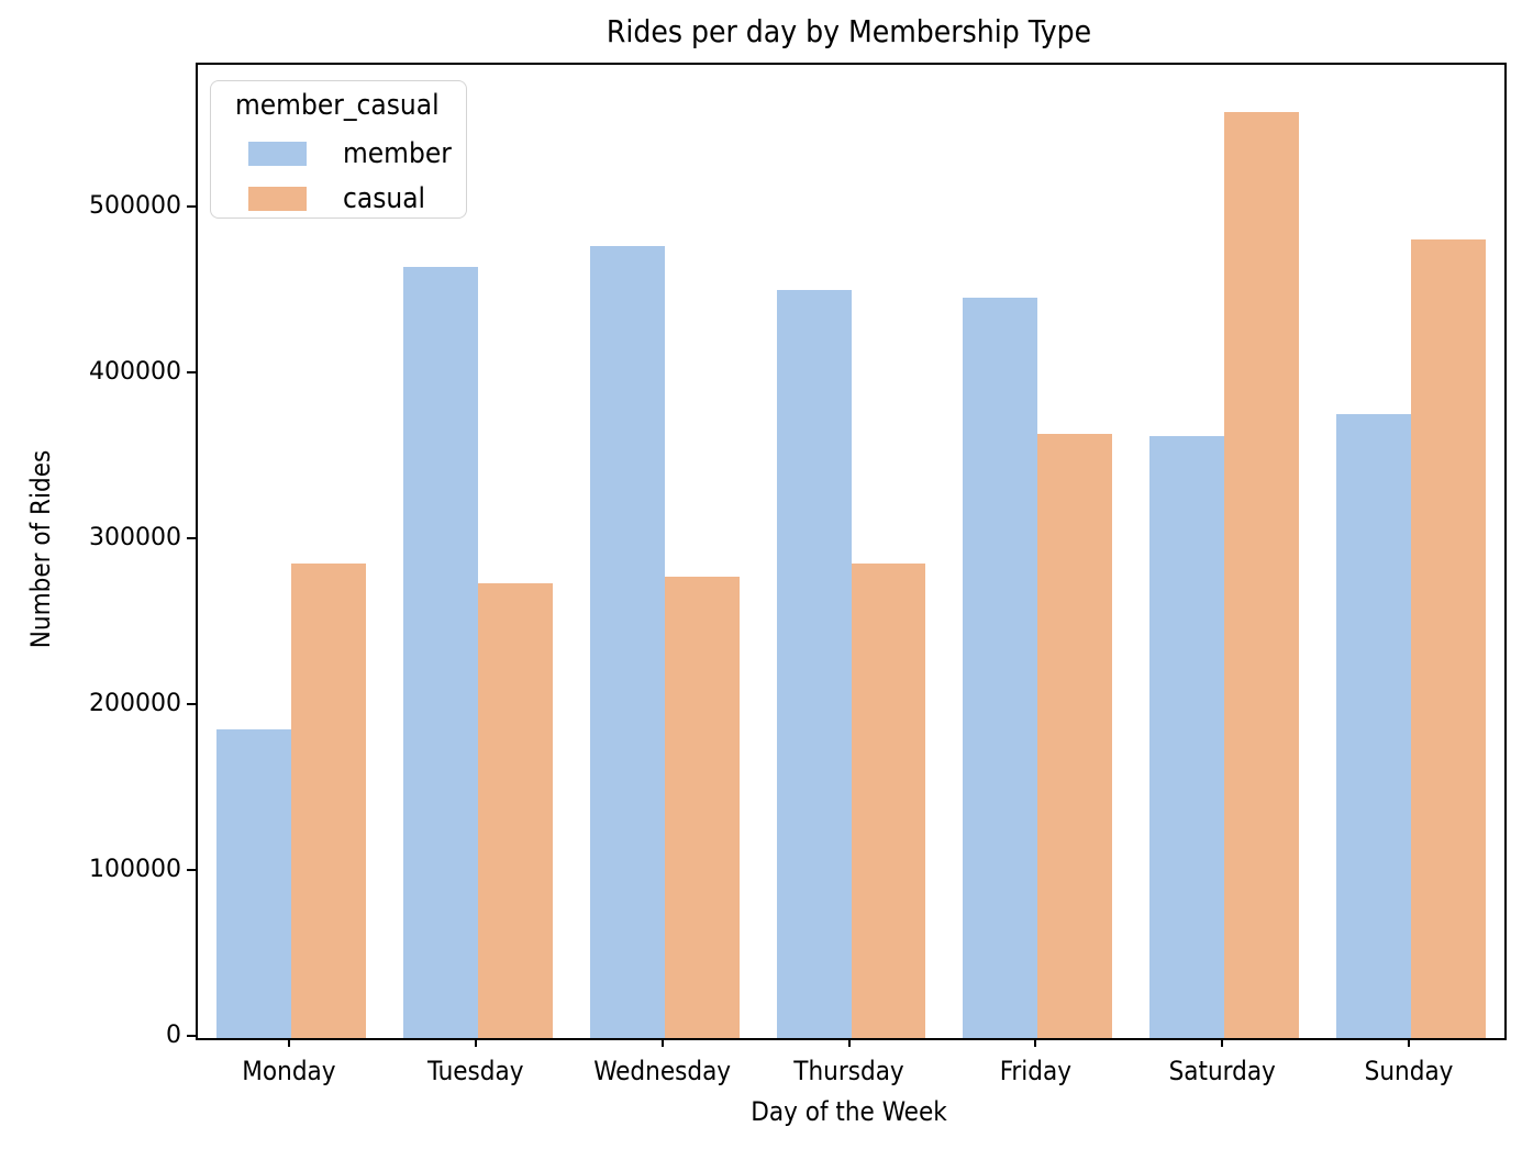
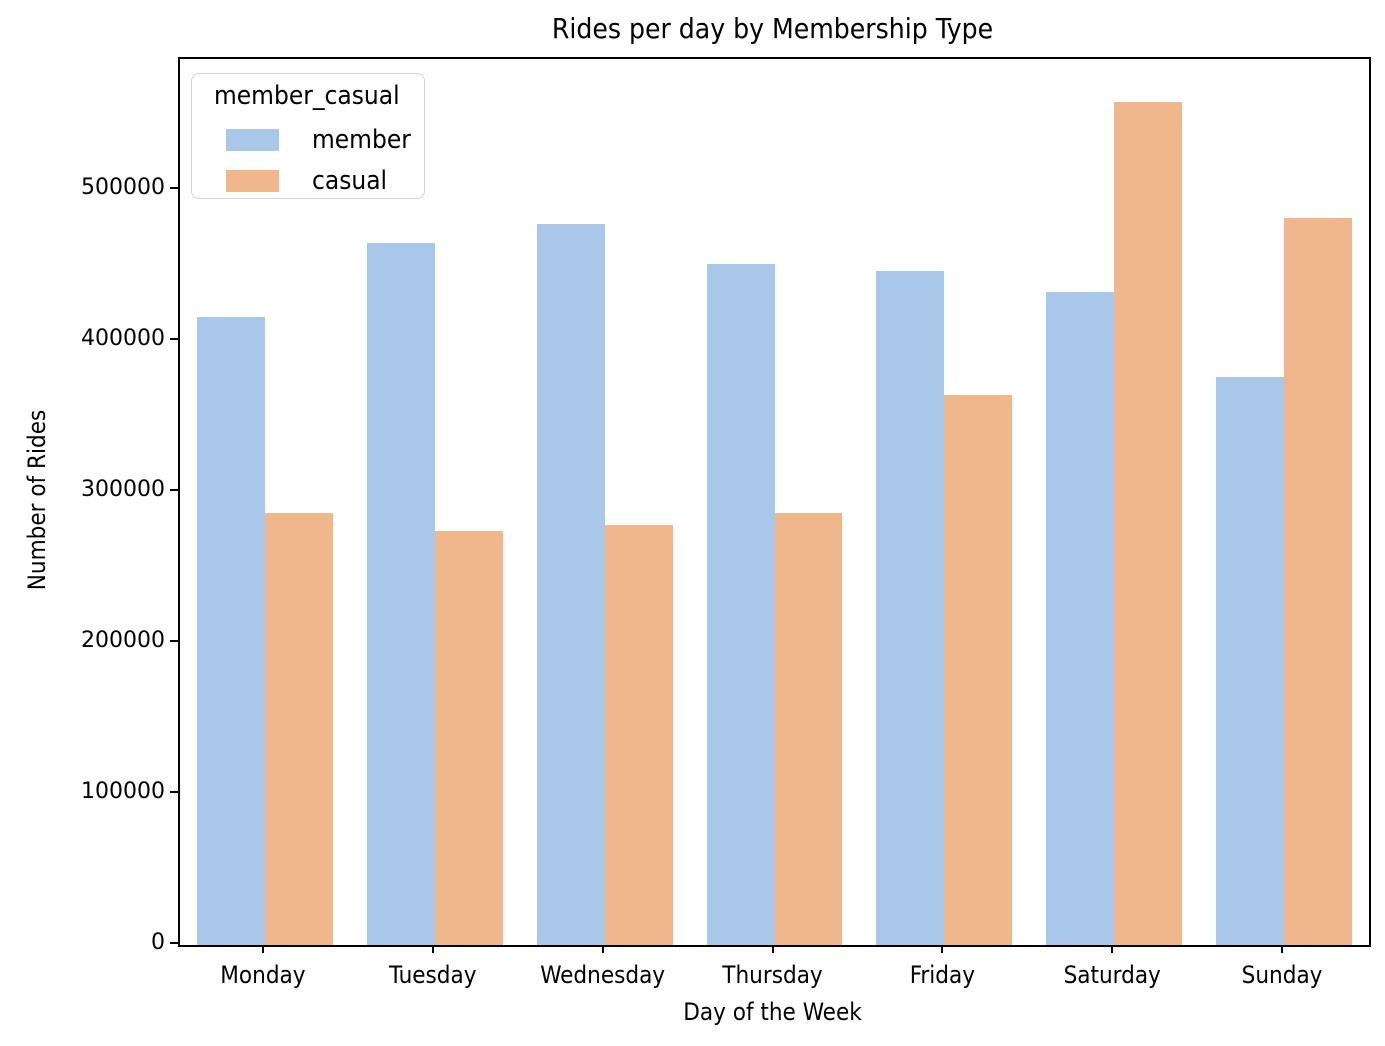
member/Monday: 186000 -> 416000
member/Saturday: 363000 -> 432000
